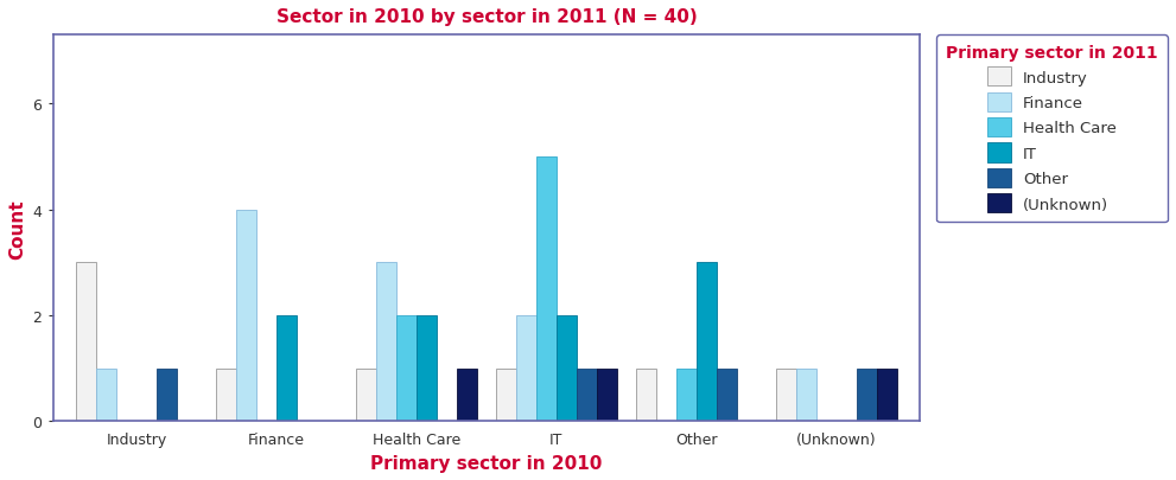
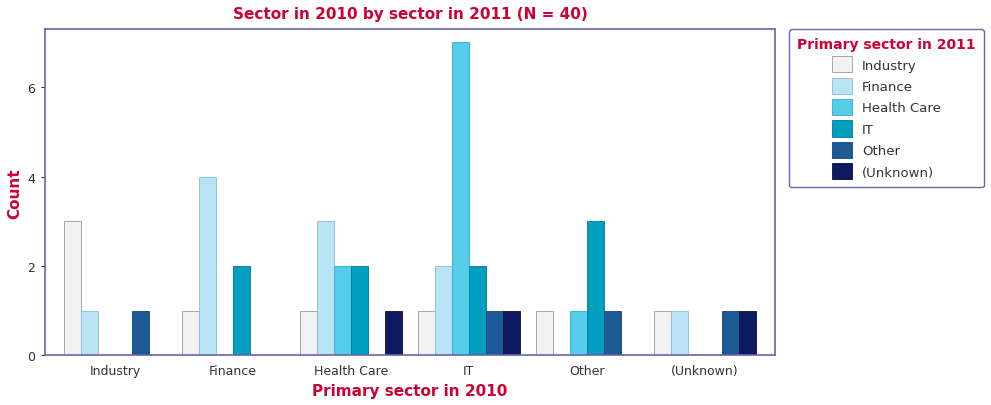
Health Care/IT: 5 -> 7
